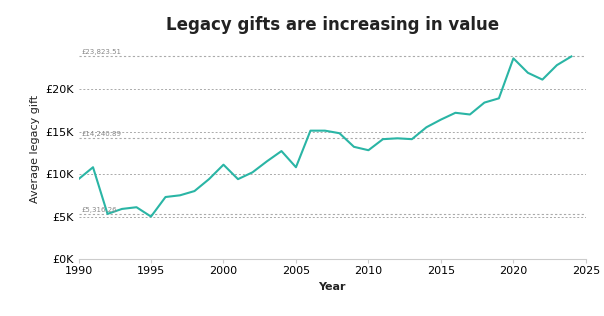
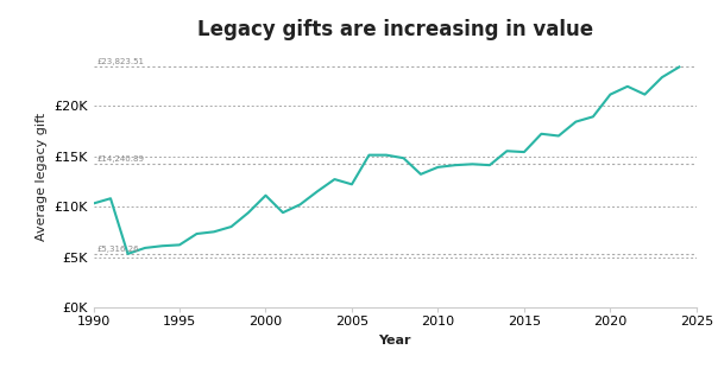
1990: £9.4K -> £10.3K
1995: £5.0K -> £6.2K
2005: £10.8K -> £12.2K
2010: £12.8K -> £13.9K
2015: £16.4K -> £15.4K
2020: £23.6K -> £21.1K
